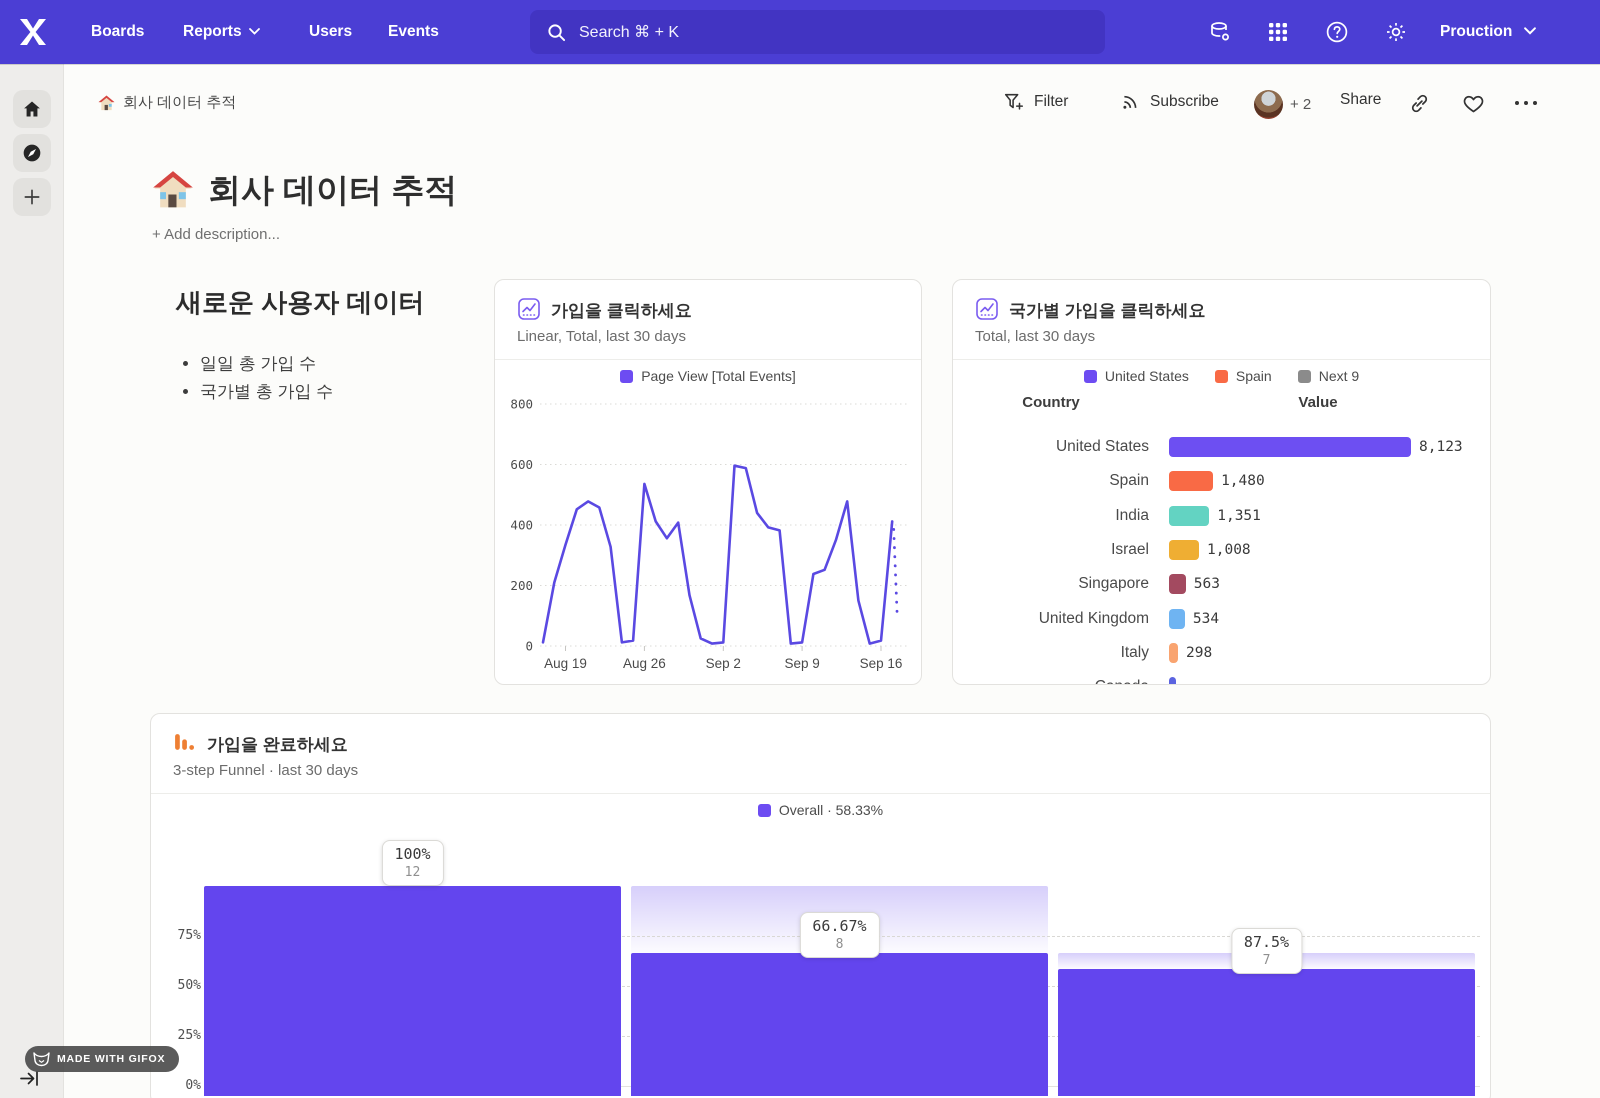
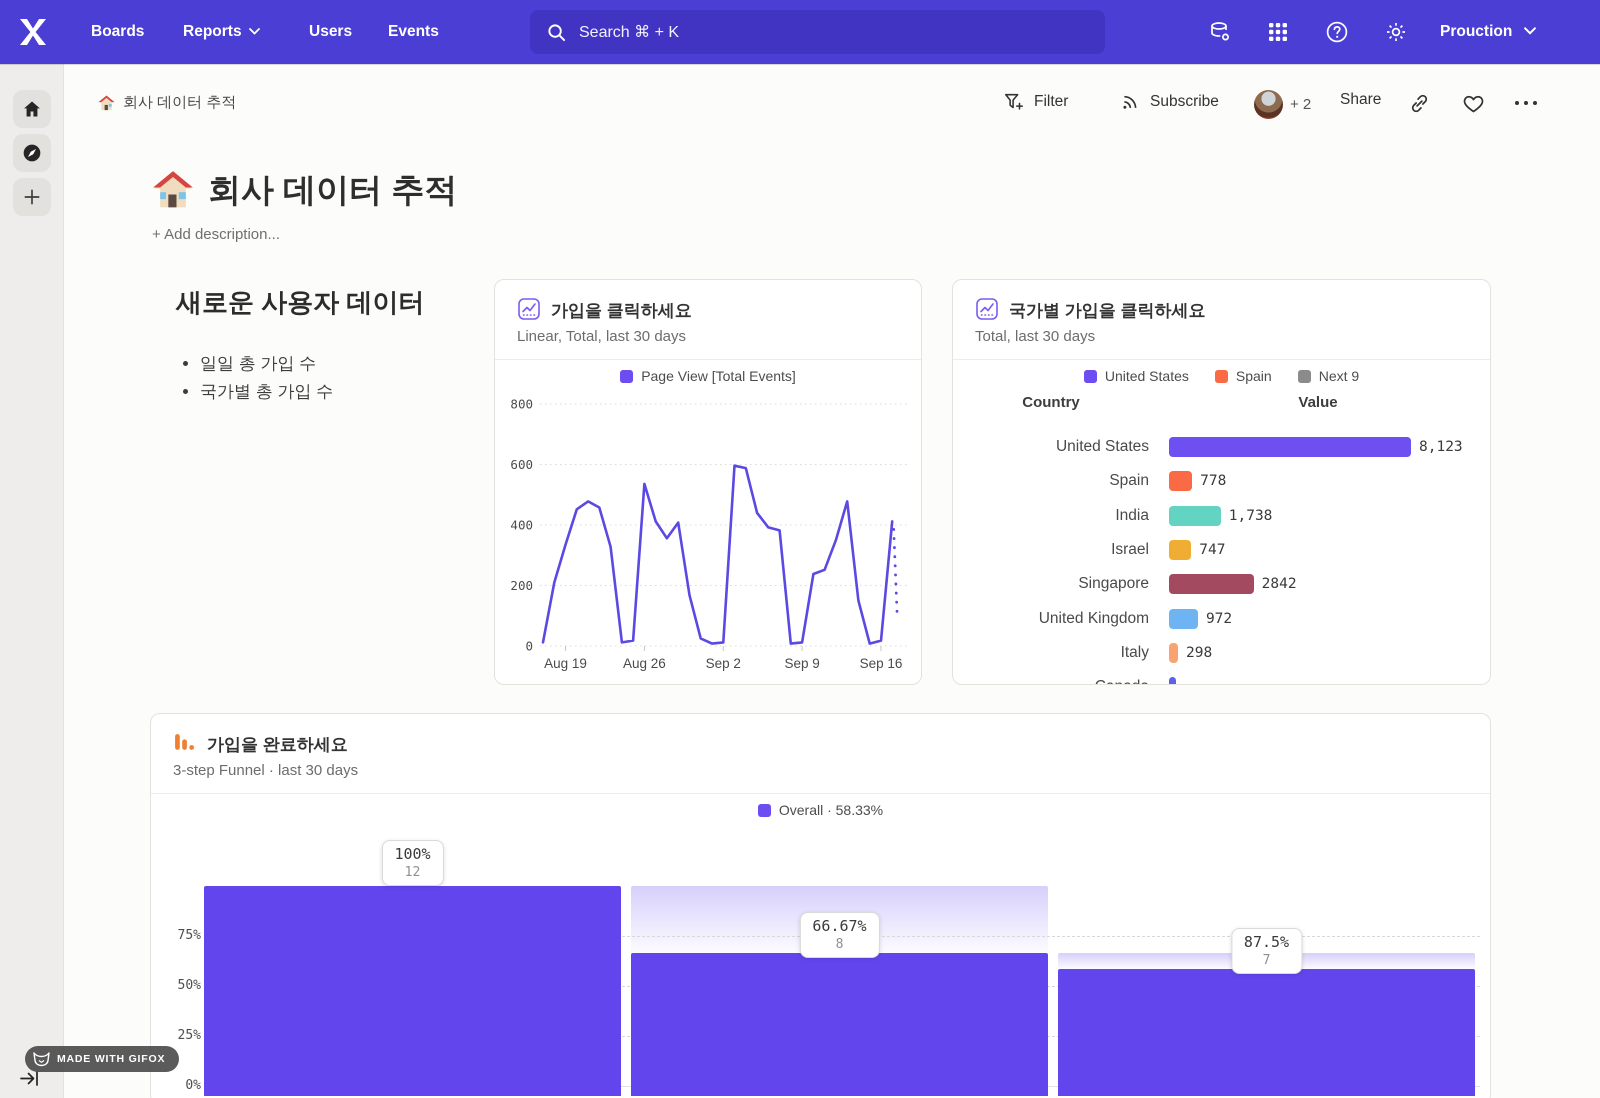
국가별 가입을 클릭하세요/Spain: 1,480 -> 778
국가별 가입을 클릭하세요/India: 1,351 -> 1,738
국가별 가입을 클릭하세요/Israel: 1,008 -> 747
국가별 가입을 클릭하세요/Singapore: 563 -> 2842
국가별 가입을 클릭하세요/United Kingdom: 534 -> 972
